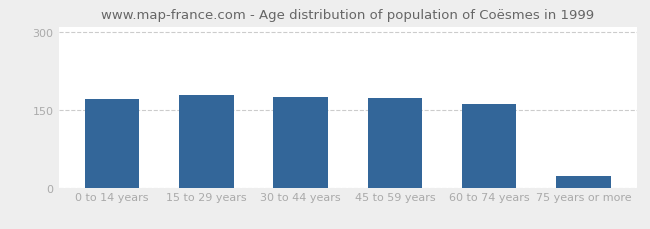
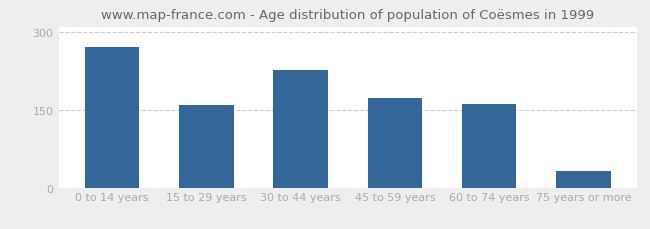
0 to 14 years: 170 -> 270
15 to 29 years: 178 -> 160
30 to 44 years: 175 -> 226
75 years or more: 22 -> 32
